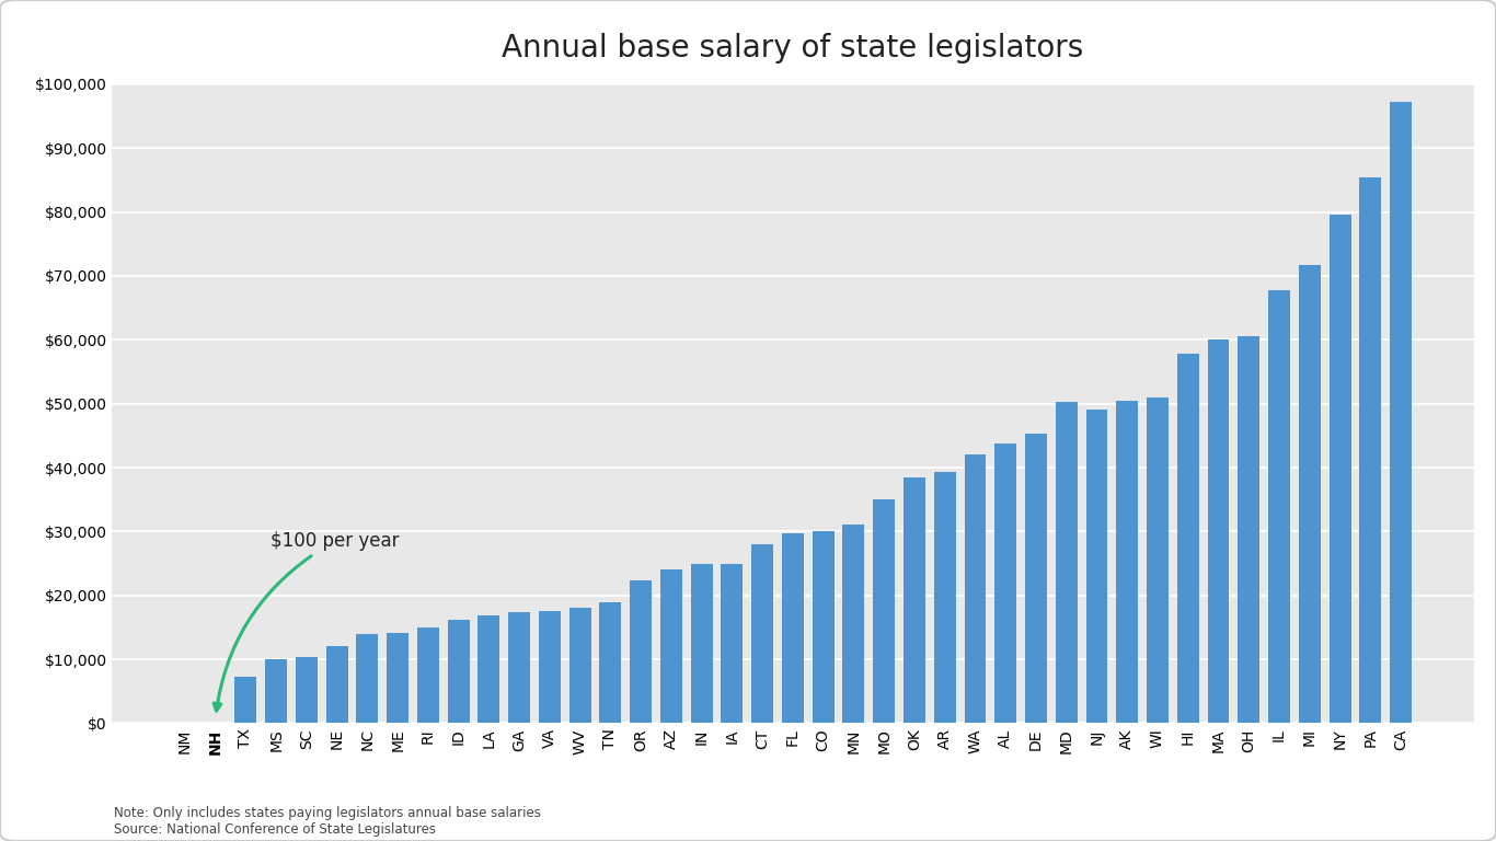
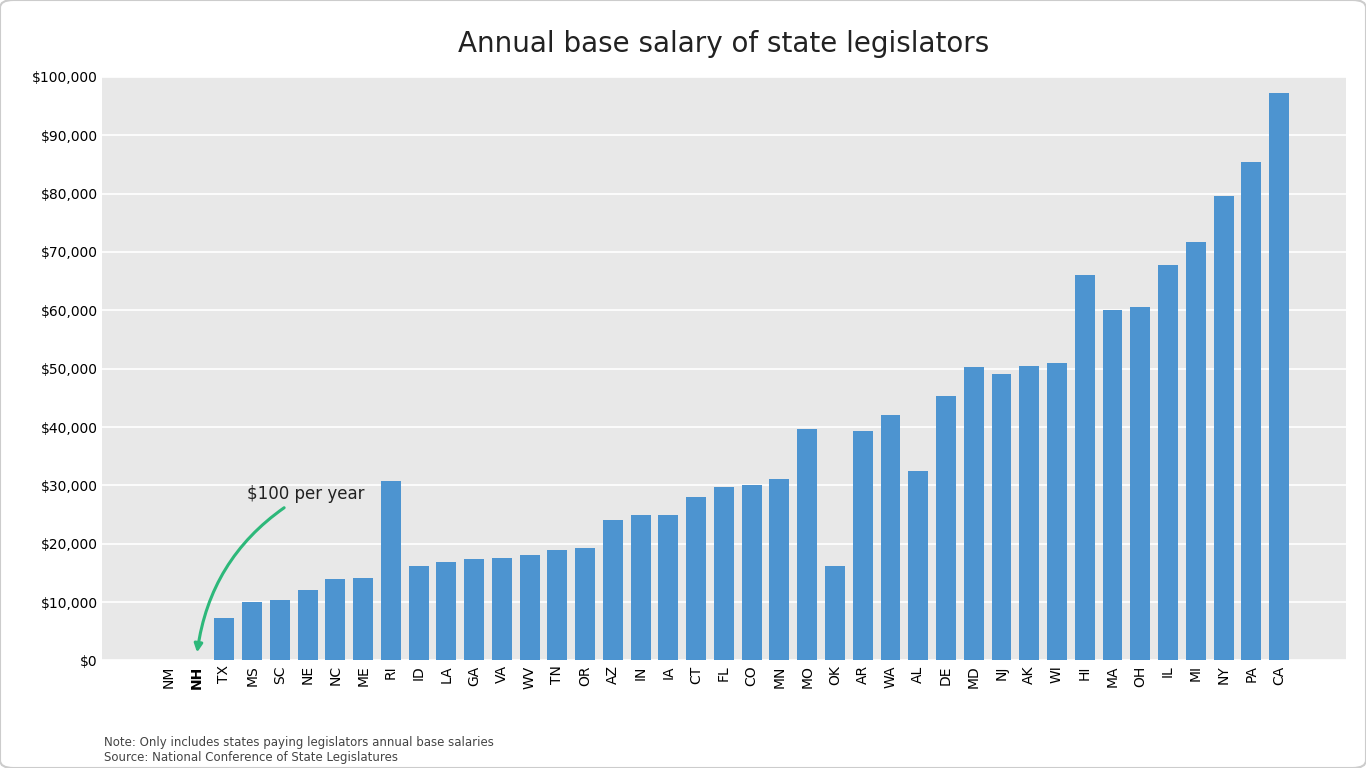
RI: $15,000 -> $30,800
OR: $22,300 -> $19,200
MO: $35,000 -> $39,600
OK: $38,400 -> $16,200
AL: $43,700 -> $32,400
HI: $57,900 -> $66,000
